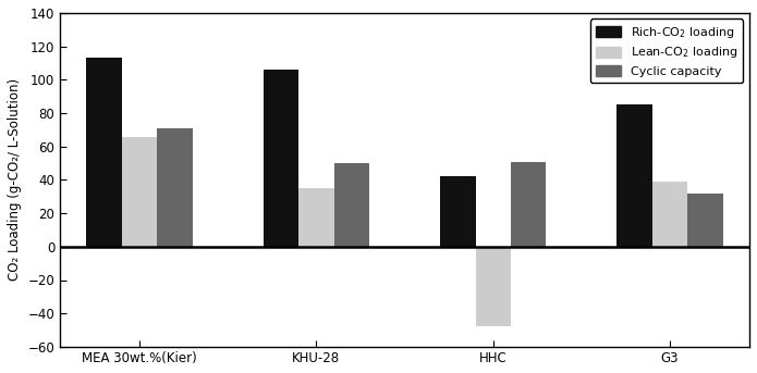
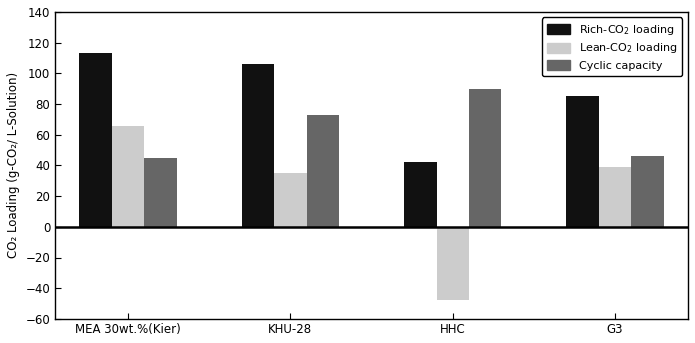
Cyclic capacity/MEA 30wt.%(Kier): 71 -> 45
Cyclic capacity/KHU-28: 50 -> 73
Cyclic capacity/HHC: 51 -> 90
Cyclic capacity/G3: 32 -> 46
